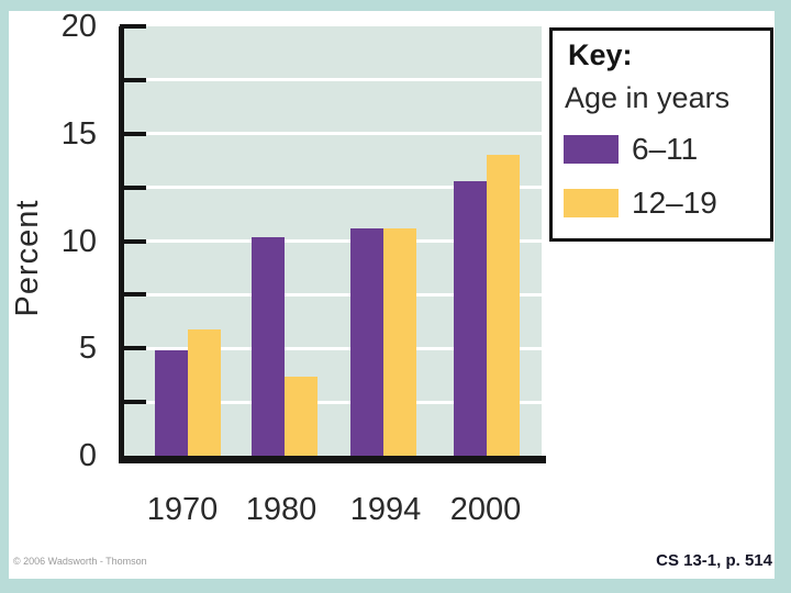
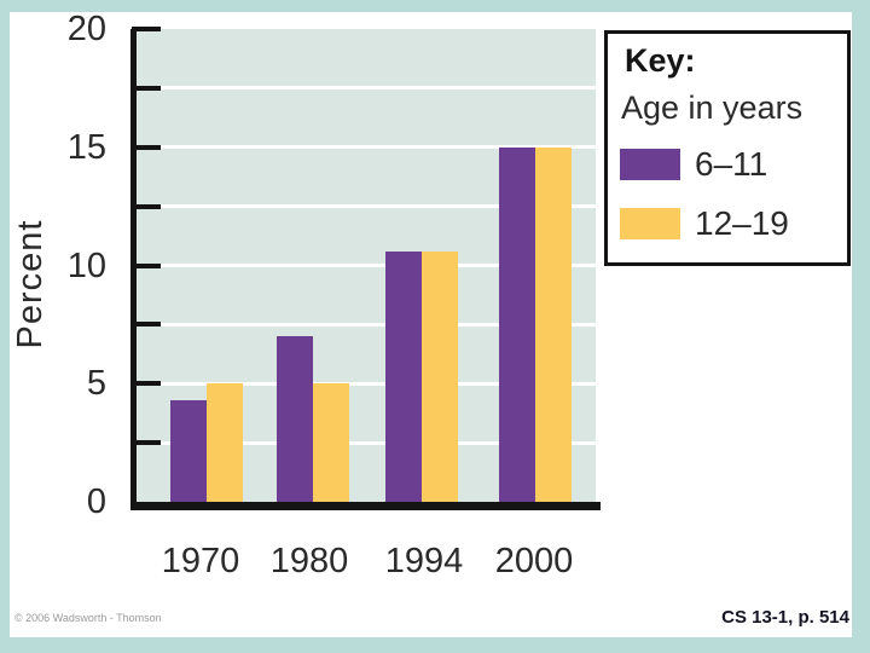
6–11/1970: 4.9 -> 4.3
12–19/1970: 5.9 -> 5.0
6–11/1980: 10.2 -> 7.0
12–19/1980: 3.7 -> 5.0
6–11/2000: 12.8 -> 15.0
12–19/2000: 14.0 -> 15.0
